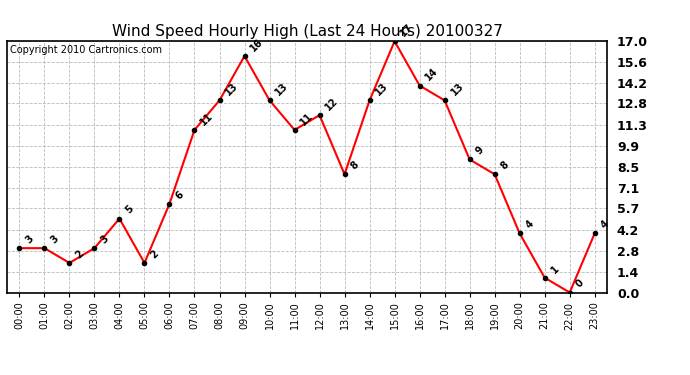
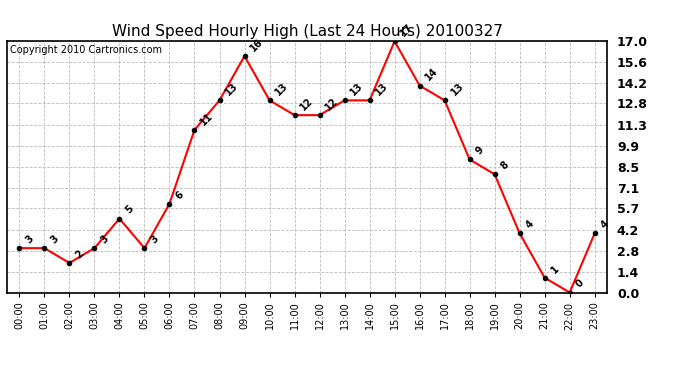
05:00: 2 -> 3
11:00: 11 -> 12
13:00: 8 -> 13
